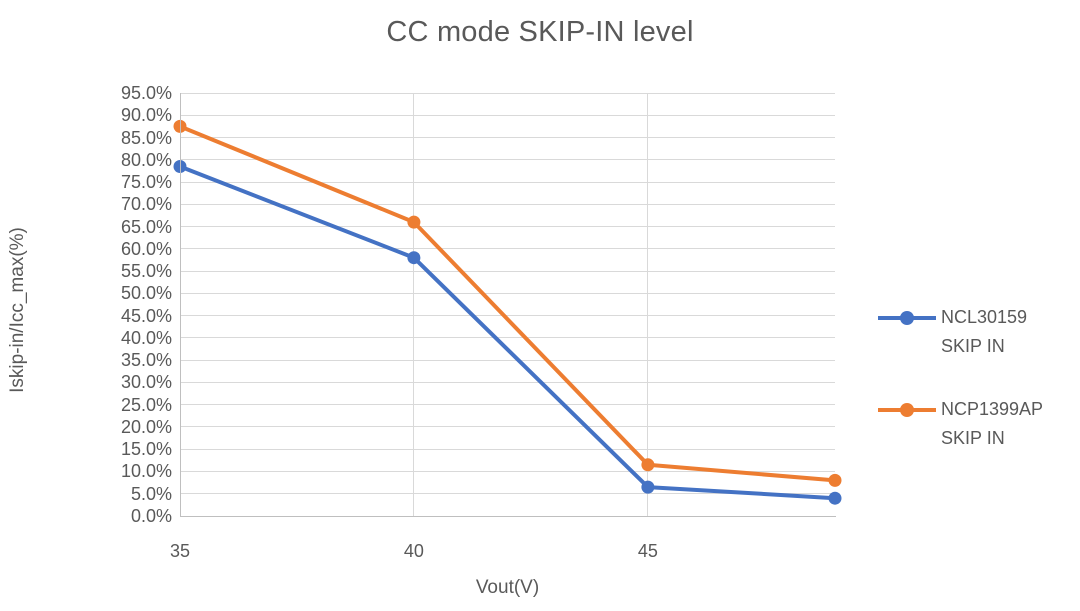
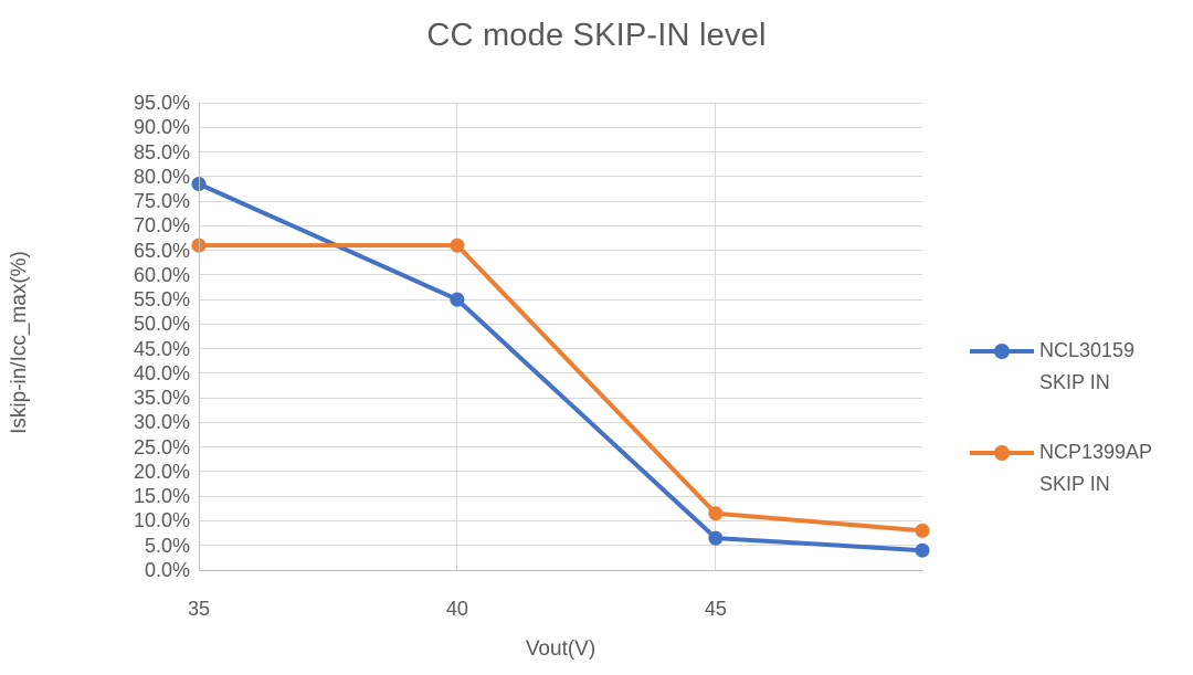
NCP1399AP SKIP IN/35: 88% -> 66%
NCL30159 SKIP IN/40: 58% -> 55%
